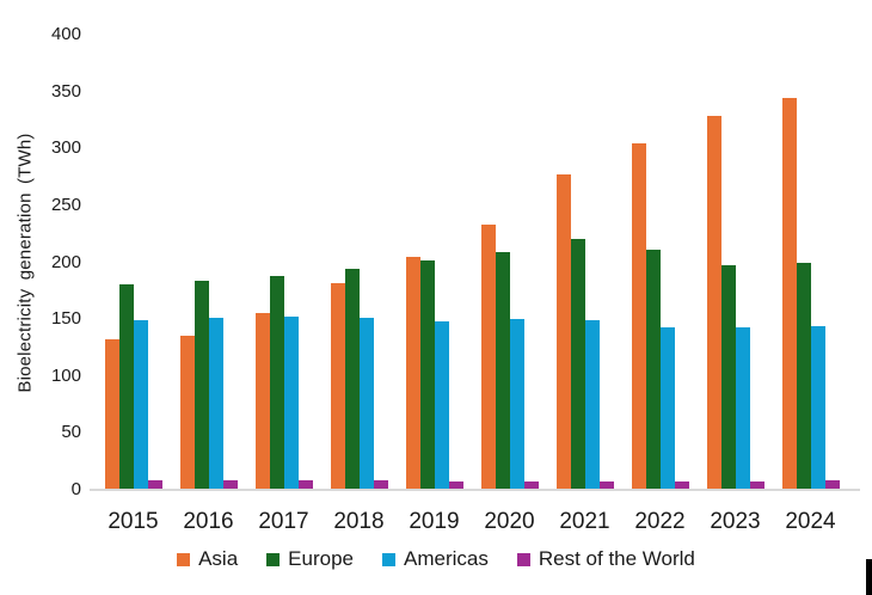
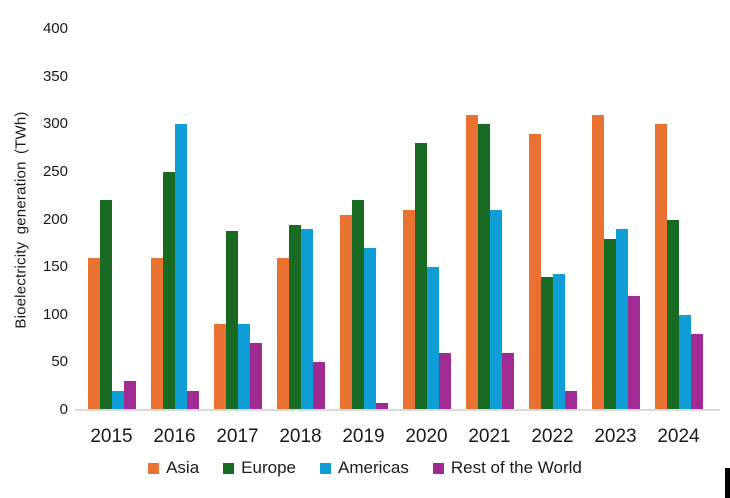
Asia/2015: 130 -> 160
Europe/2015: 180 -> 220
Americas/2015: 150 -> 20
Rest of the World/2015: 10 -> 30
Asia/2016: 140 -> 160
Europe/2016: 180 -> 250
Americas/2016: 150 -> 300
Rest of the World/2016: 10 -> 20
Asia/2017: 160 -> 90
Americas/2017: 150 -> 90
Rest of the World/2017: 10 -> 70
Asia/2018: 180 -> 160
Americas/2018: 150 -> 190
Rest of the World/2018: 10 -> 50
Europe/2019: 200 -> 220
Americas/2019: 150 -> 170
Asia/2020: 230 -> 210
Europe/2020: 210 -> 280
Rest of the World/2020: 10 -> 60
Asia/2021: 280 -> 310
Europe/2021: 220 -> 300
Americas/2021: 150 -> 210
Rest of the World/2021: 10 -> 60
Asia/2022: 300 -> 290
Europe/2022: 210 -> 140
Rest of the World/2022: 10 -> 20
Asia/2023: 330 -> 310
Europe/2023: 200 -> 180
Americas/2023: 140 -> 190
Rest of the World/2023: 10 -> 120
Asia/2024: 340 -> 300
Americas/2024: 140 -> 100
Rest of the World/2024: 10 -> 80
